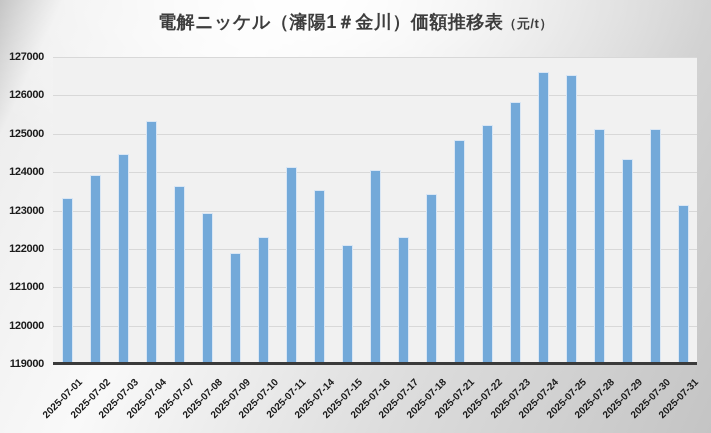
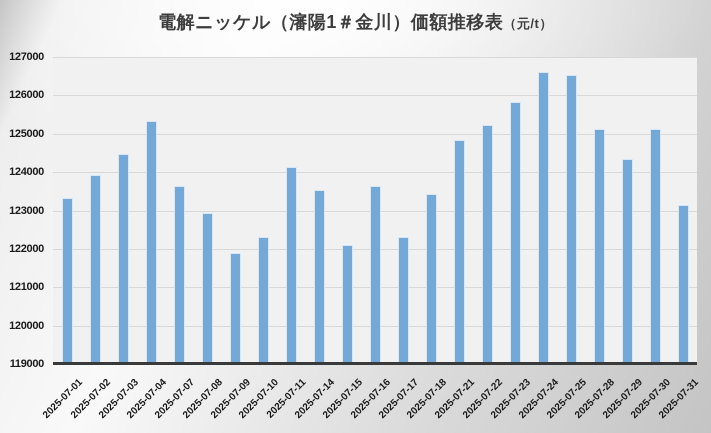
2025-07-16: 124000 -> 123600
